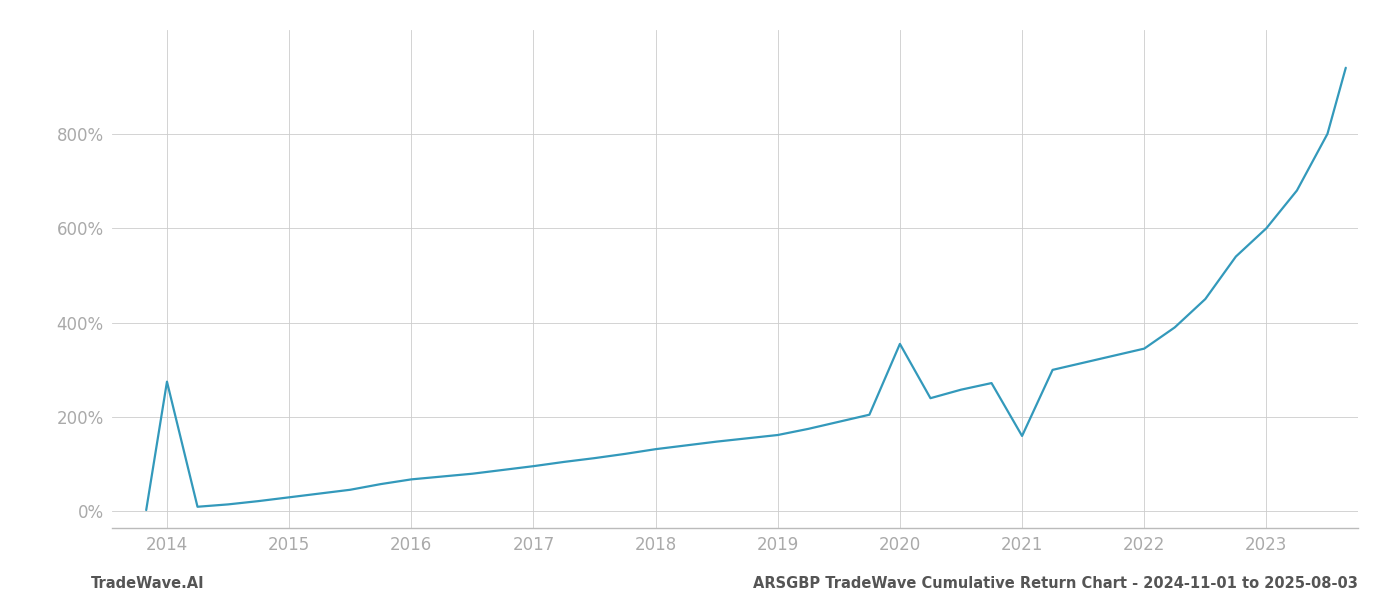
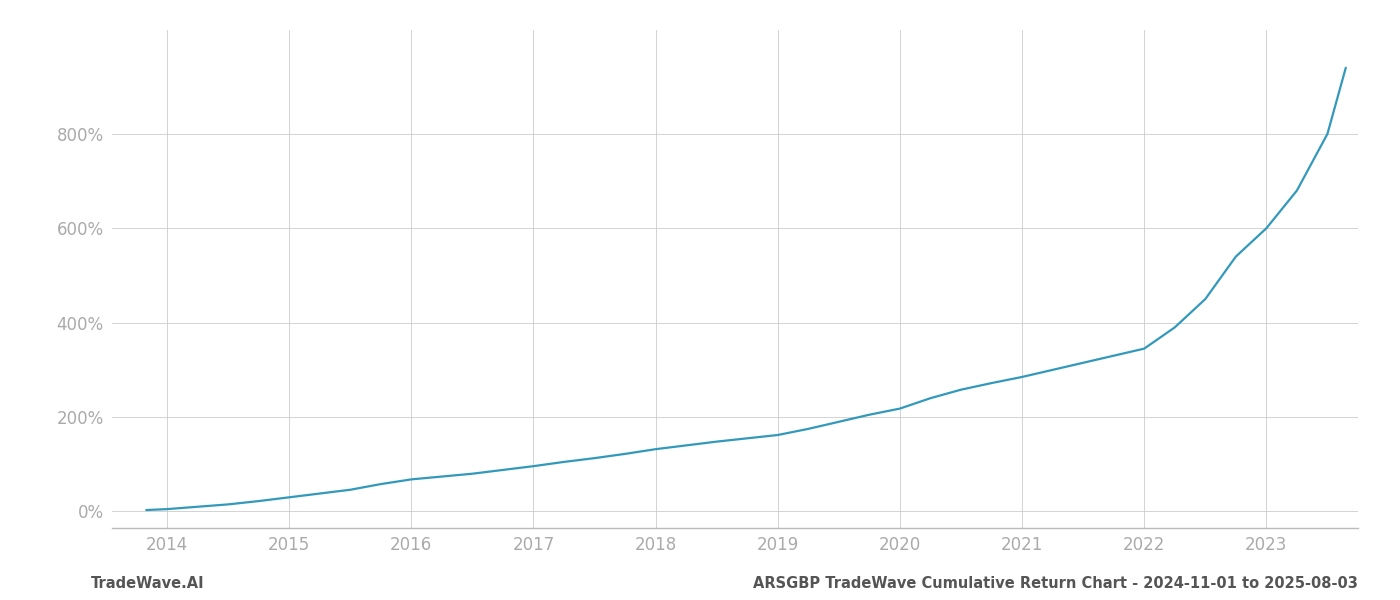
2014: 275% -> 5%
2020: 355% -> 218%
2021: 160% -> 285%
